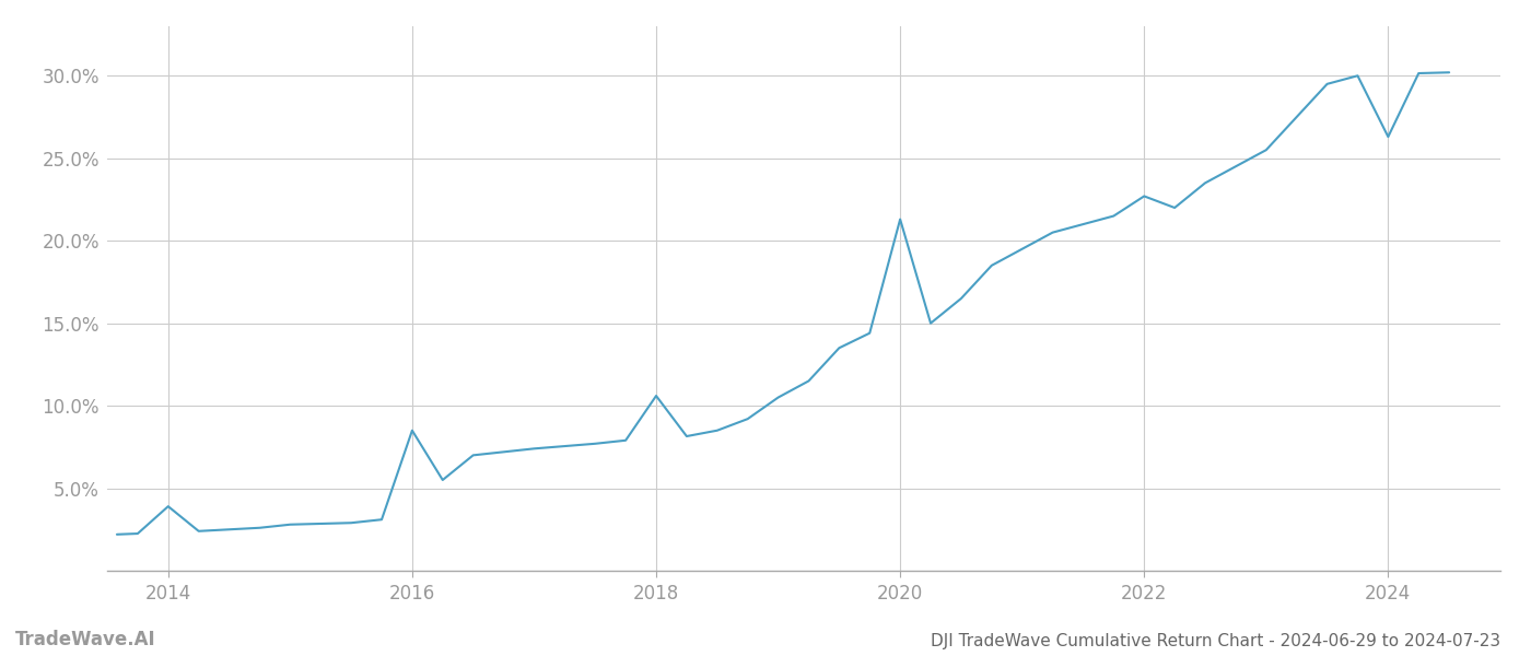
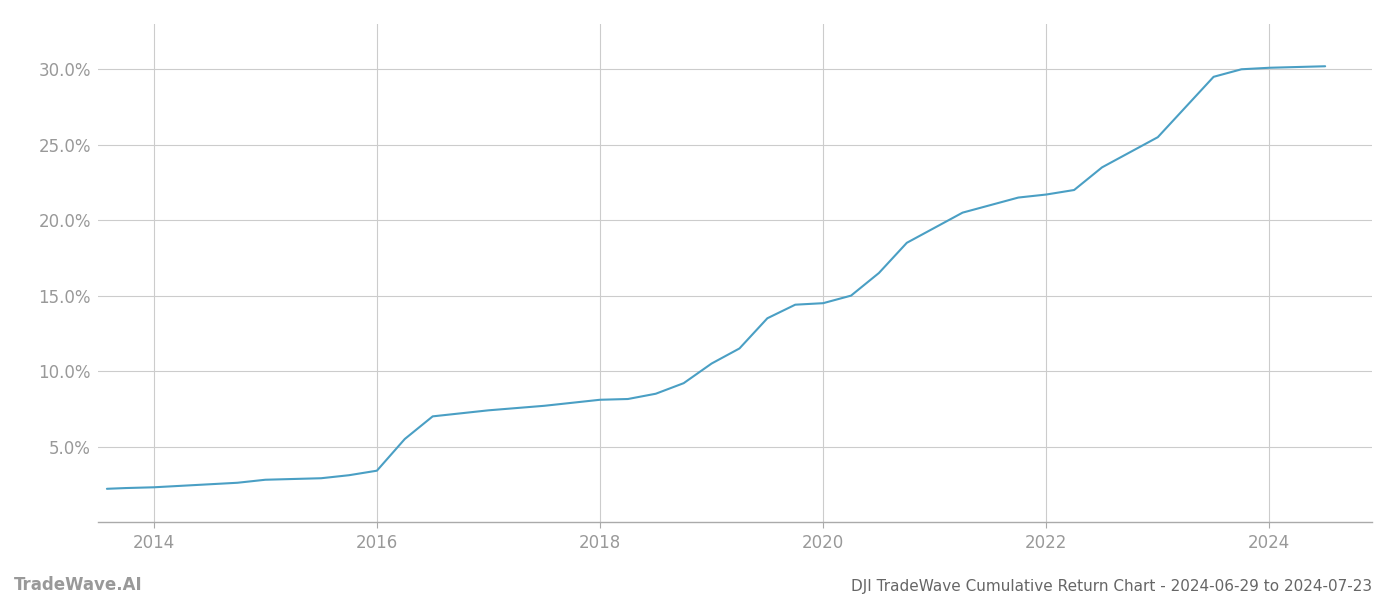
2014: 3.9% -> 2.3%
2016: 8.5% -> 3.4%
2018: 10.6% -> 8.1%
2020: 21.3% -> 14.5%
2022: 22.7% -> 21.7%
2024: 26.3% -> 30.1%
